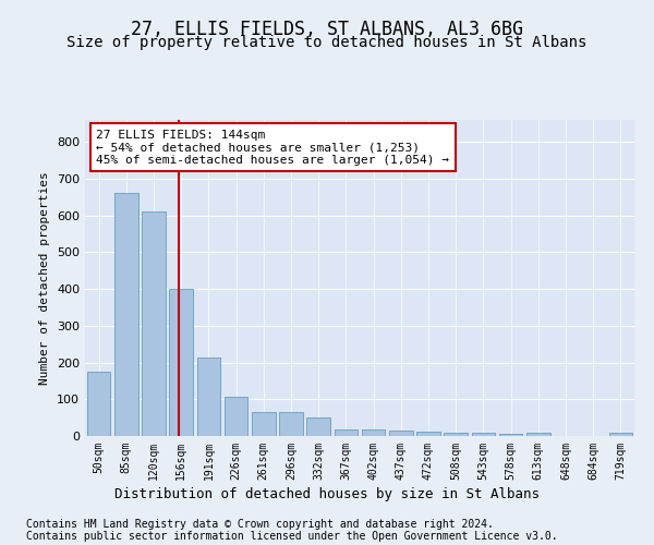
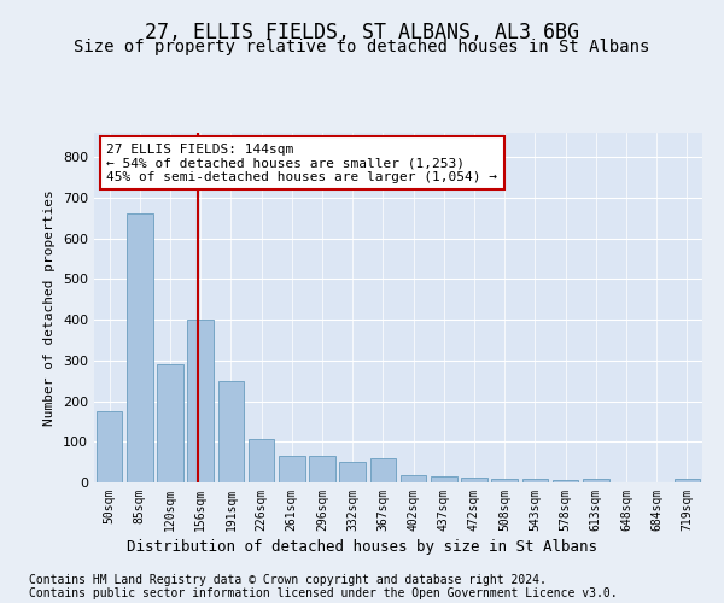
120sqm: 610 -> 290
191sqm: 215 -> 250
367sqm: 18 -> 60
